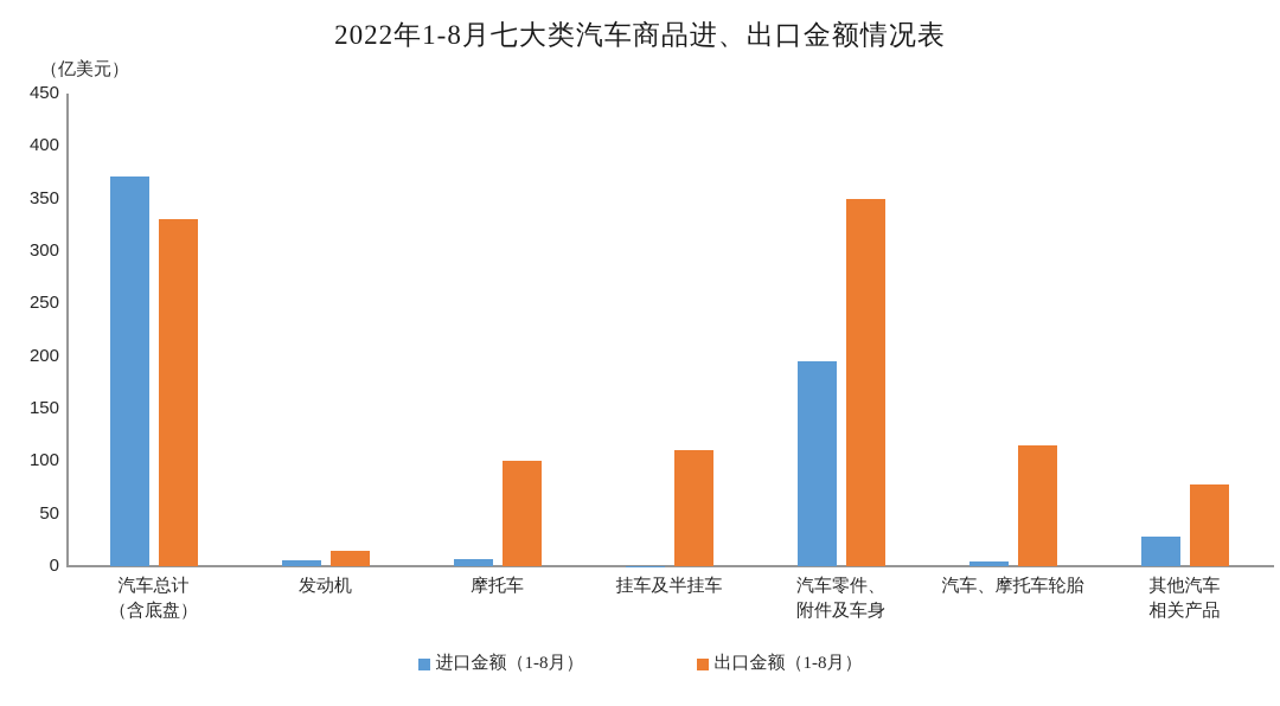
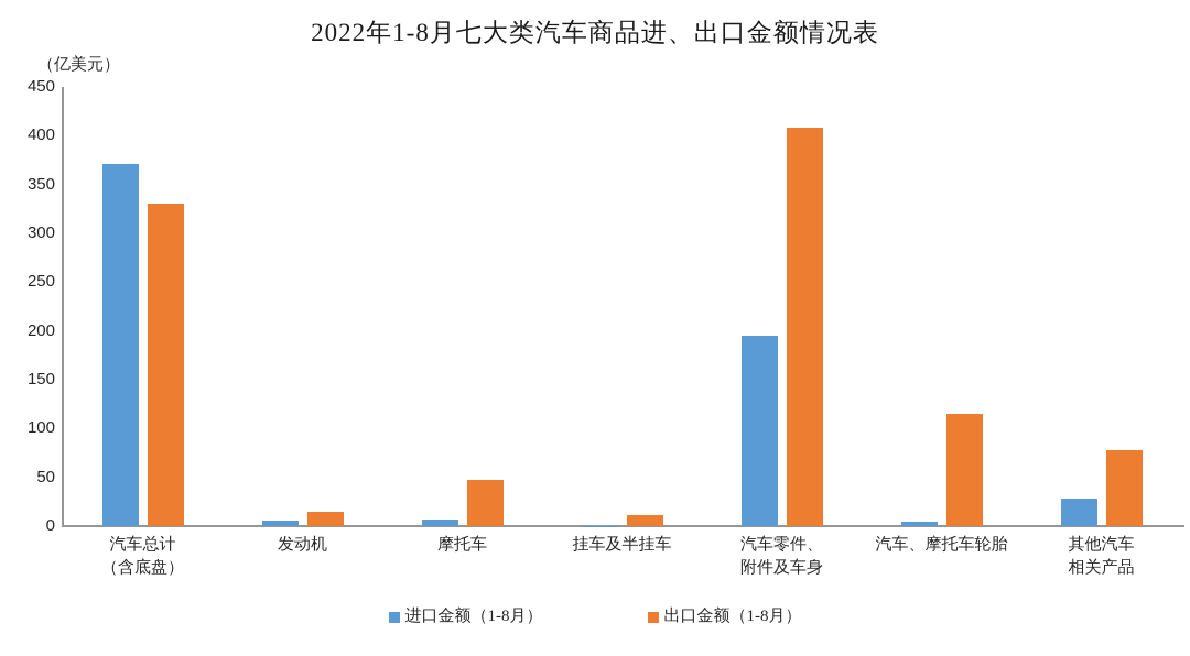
出口金额（1-8月）/摩托车: 100 -> 50
出口金额（1-8月）/挂车及半挂车: 110 -> 10
出口金额（1-8月）/汽车零件、附件及车身: 350 -> 410
